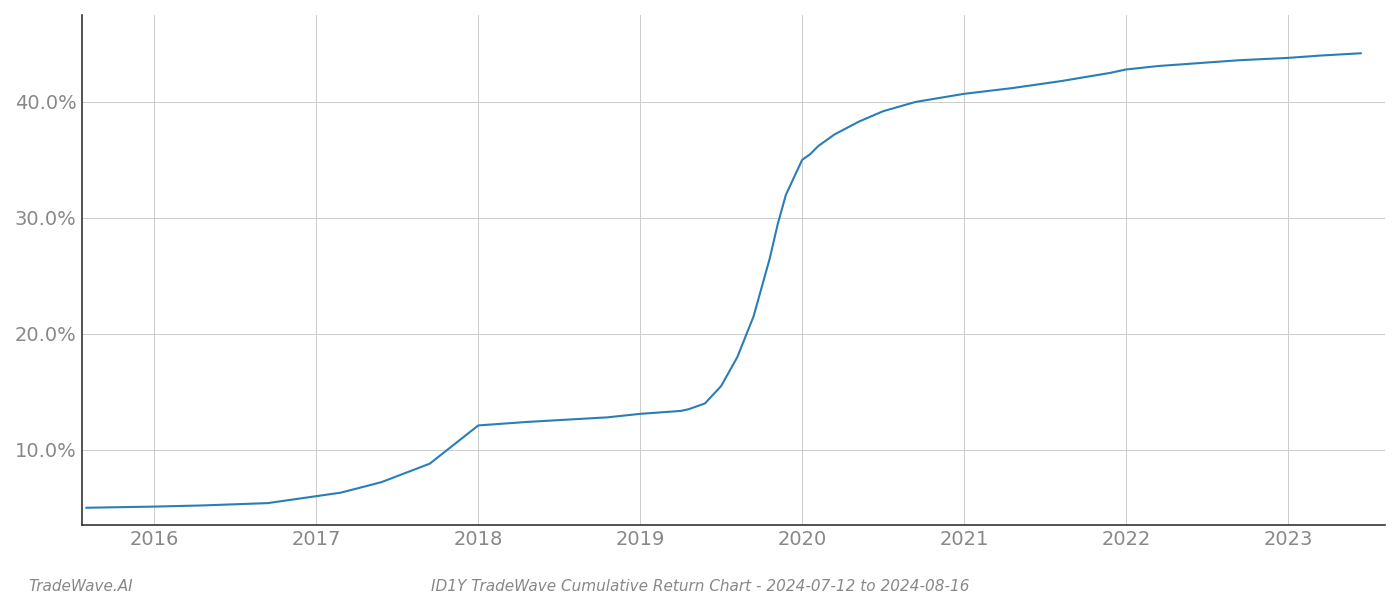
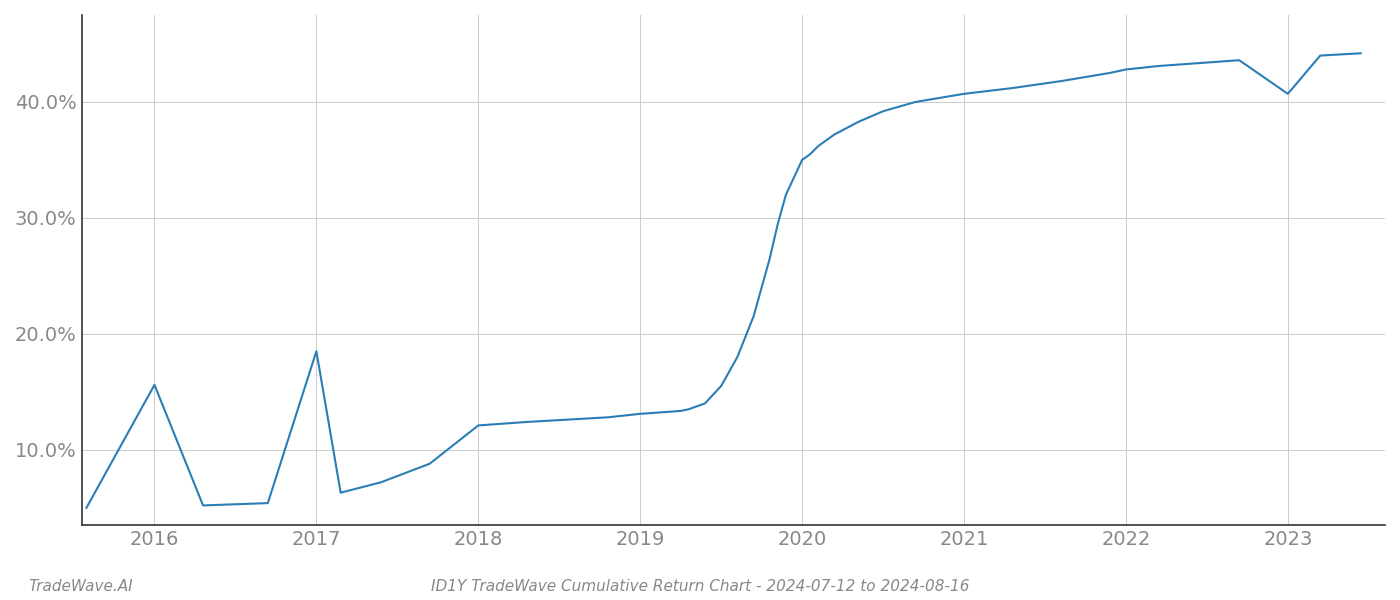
2016: 5.1% -> 15.6%
2017: 6.0% -> 18.5%
2023: 43.8% -> 40.7%
